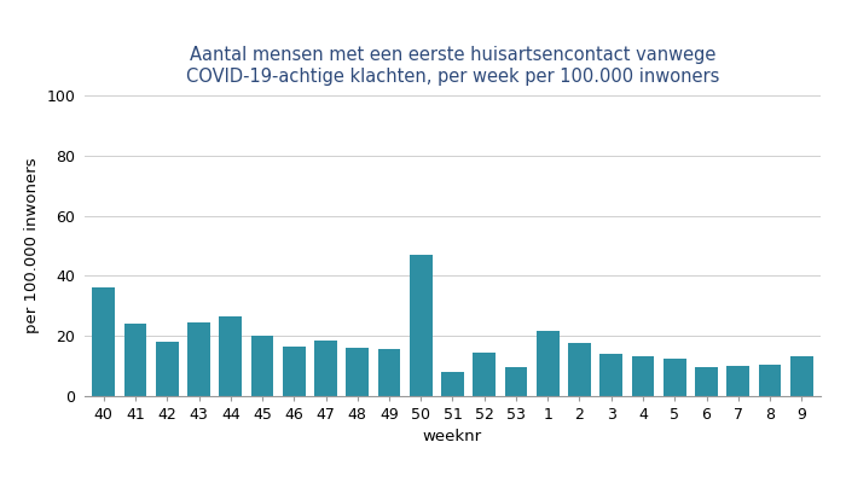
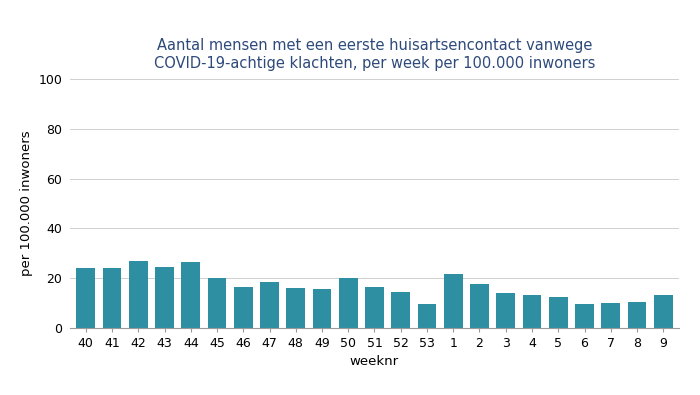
40: 36.0 -> 24.0
42: 18.0 -> 27.0
50: 47.0 -> 20.0
51: 8.0 -> 16.5
